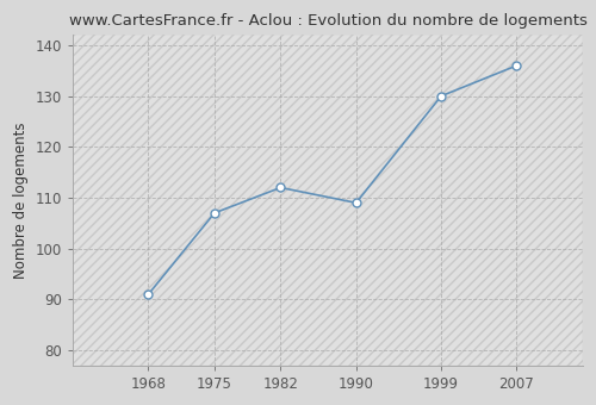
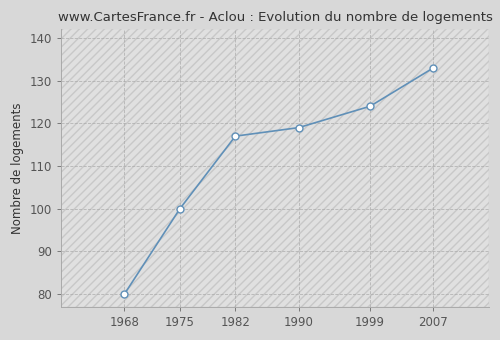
1968: 91 -> 80
1975: 107 -> 100
1982: 112 -> 117
1990: 109 -> 119
1999: 130 -> 124
2007: 136 -> 133
